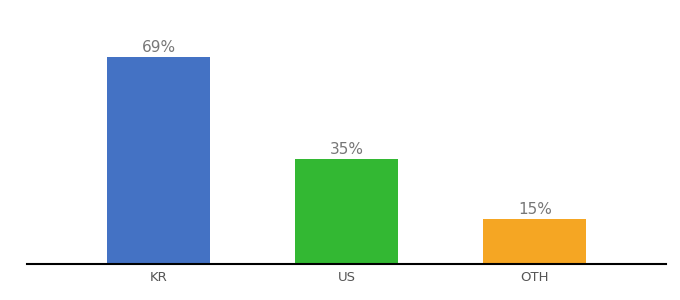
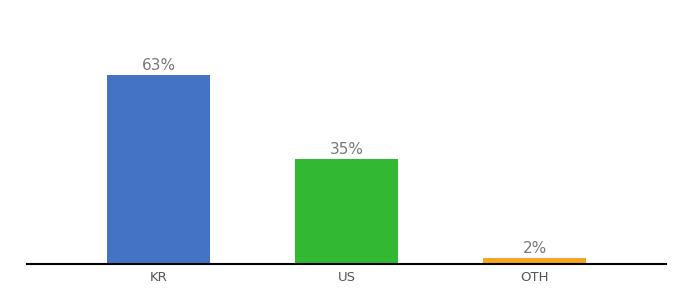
KR: 69% -> 63%
OTH: 15% -> 2%
